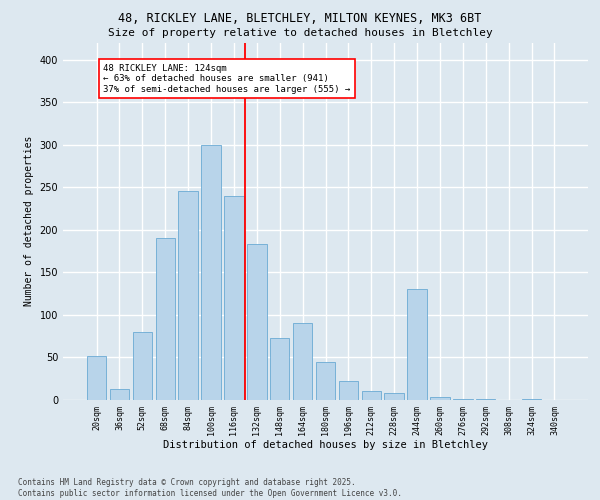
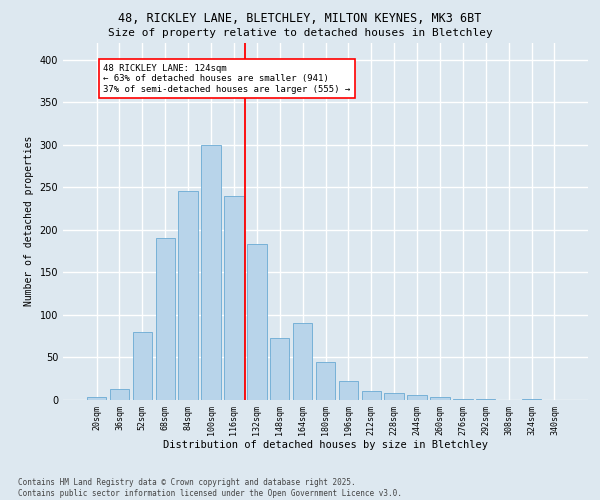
20sqm: 52 -> 3
244sqm: 130 -> 6
